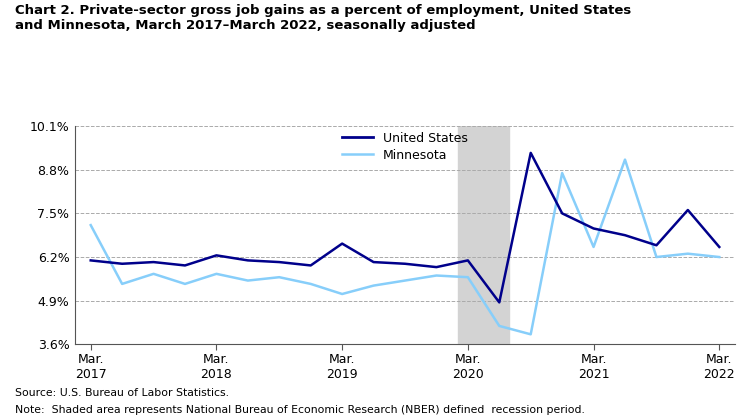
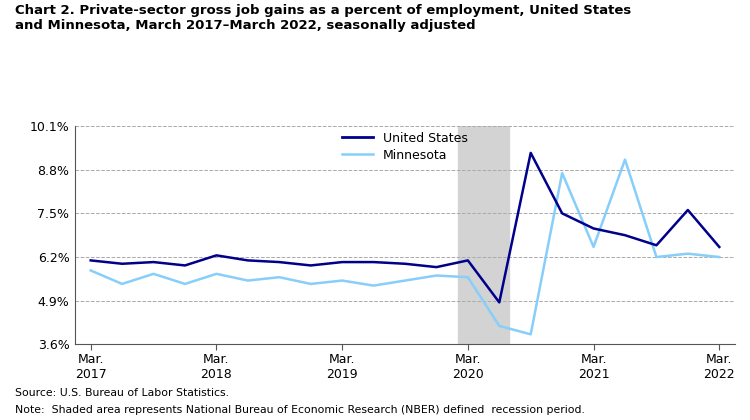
Minnesota/Mar. 2017: 7.15% -> 5.80%
United States/Mar. 2019: 6.60% -> 6.05%
Minnesota/Mar. 2019: 5.10% -> 5.50%
